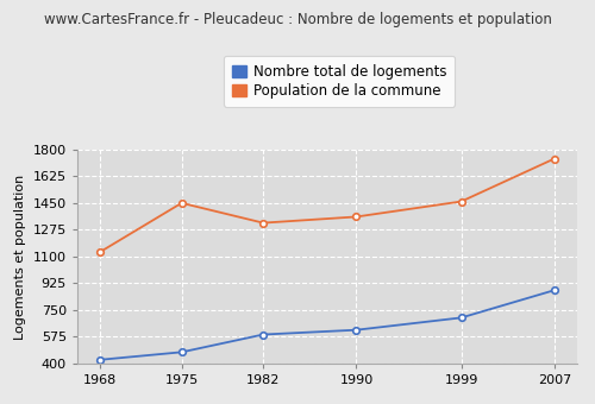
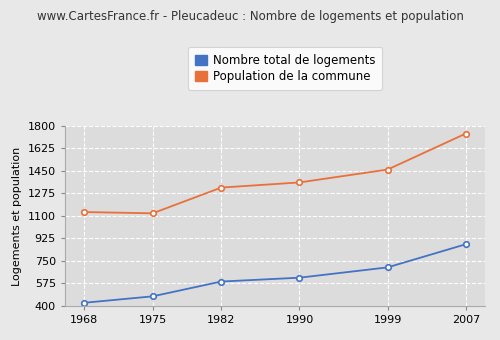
Population de la commune/1975: 1450 -> 1120
